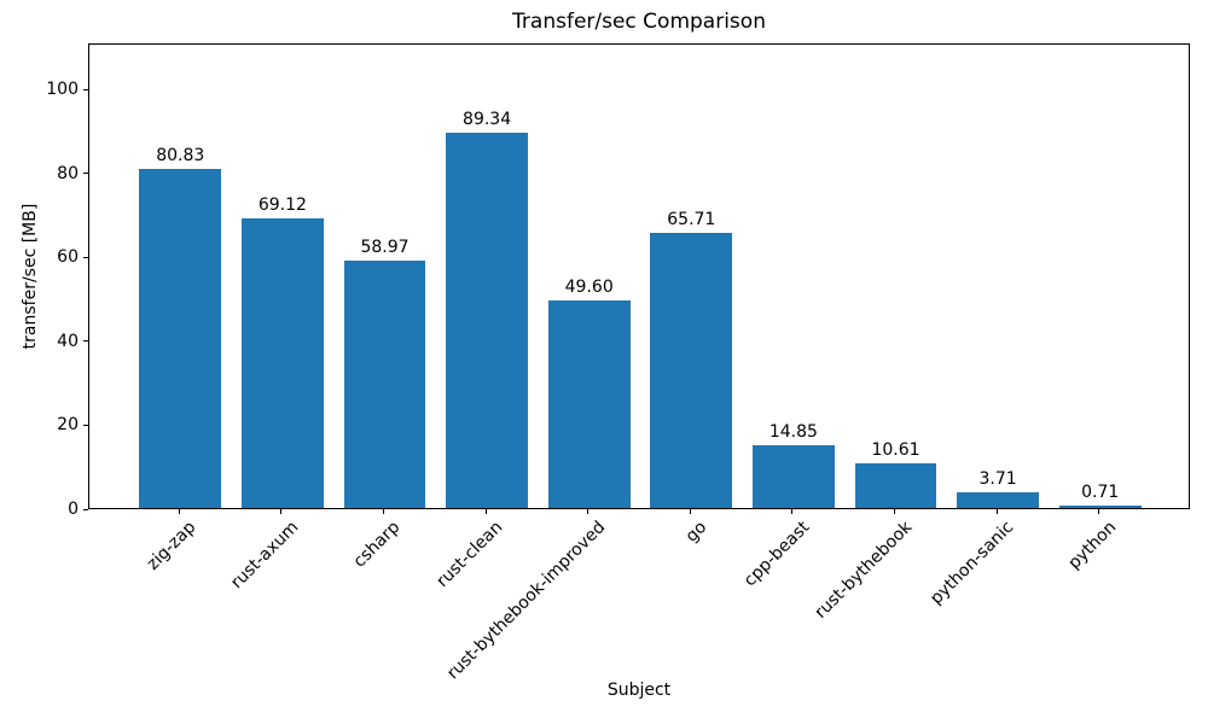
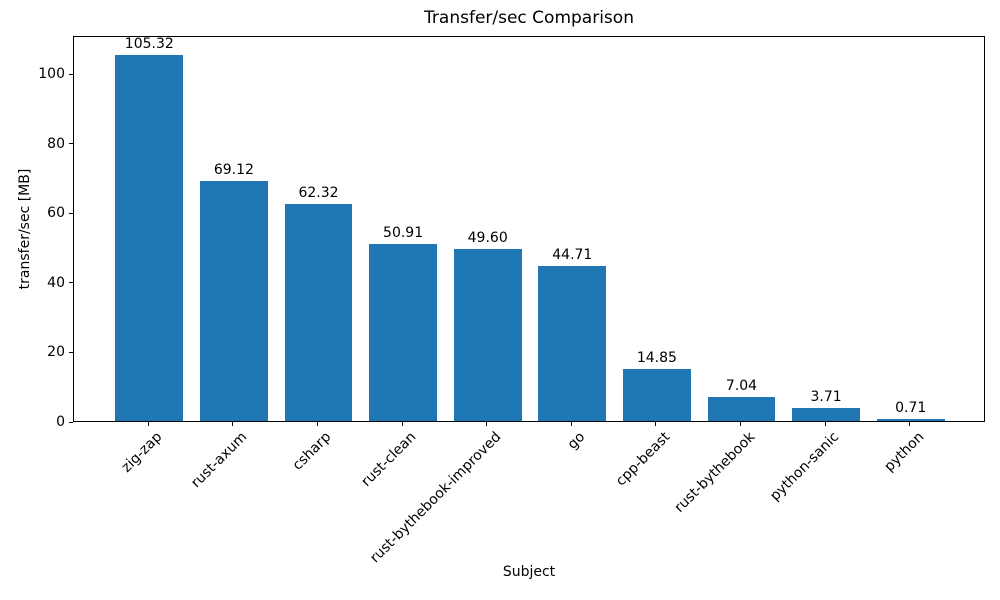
zig-zap: 80.83 -> 105.32
csharp: 58.97 -> 62.32
rust-clean: 89.34 -> 50.91
go: 65.71 -> 44.71
rust-bythebook: 10.61 -> 7.04
